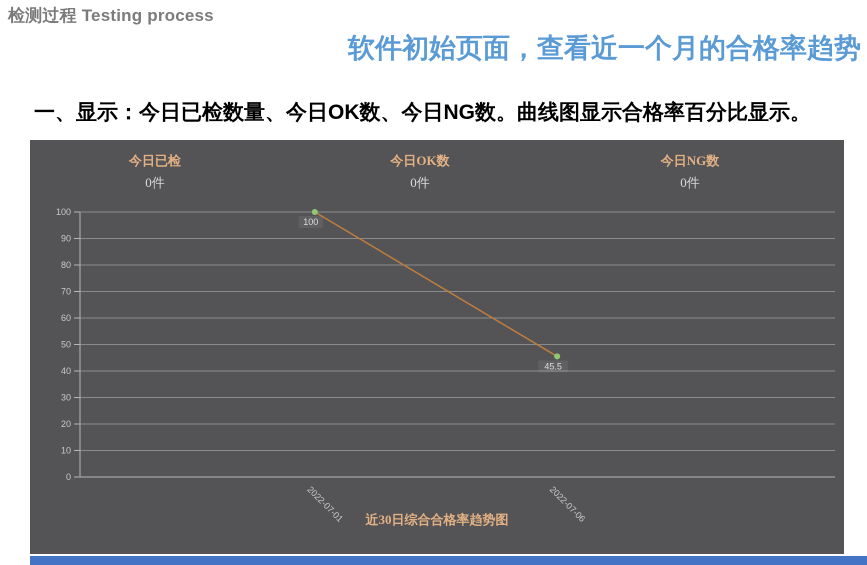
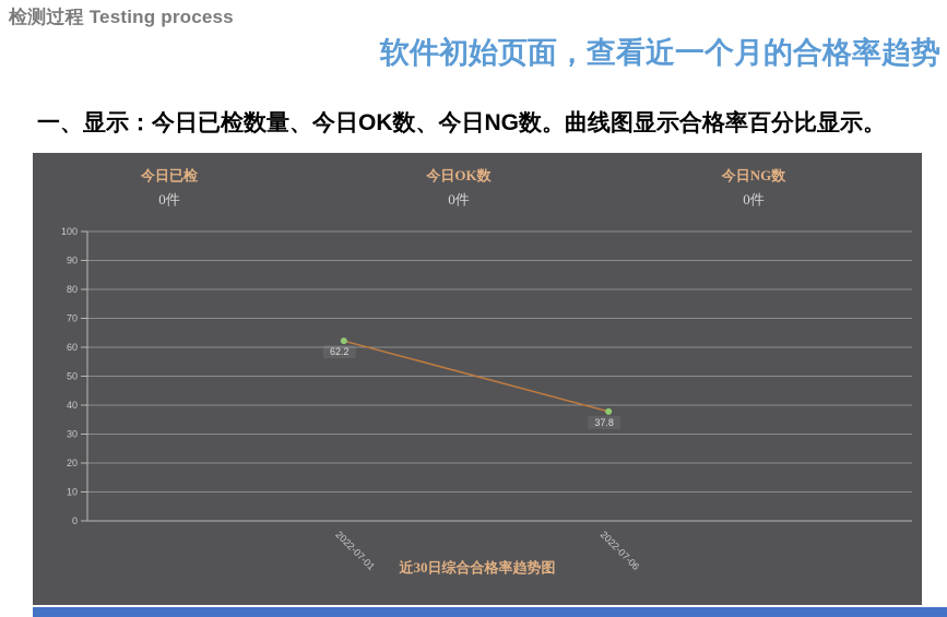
2022-07-01: 100 -> 62.2
2022-07-06: 45.5 -> 37.8
